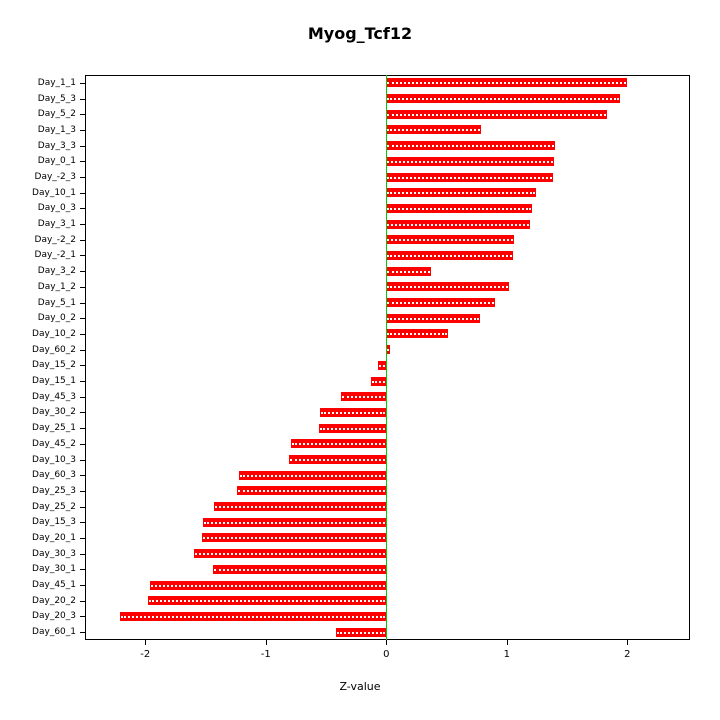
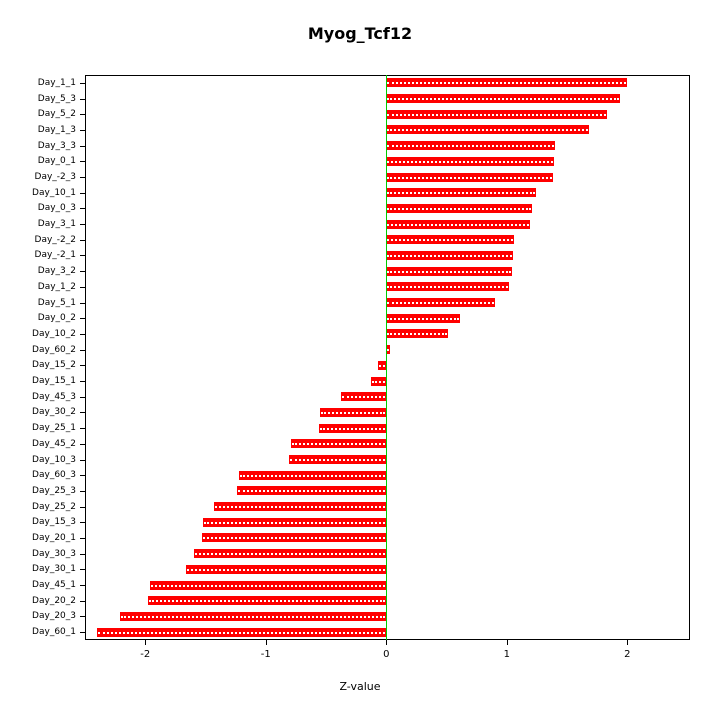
Day_1_3: 0.79 -> 1.68
Day_3_2: 0.37 -> 1.04
Day_0_2: 0.78 -> 0.61
Day_30_1: -1.44 -> -1.66
Day_60_1: -0.42 -> -2.40
